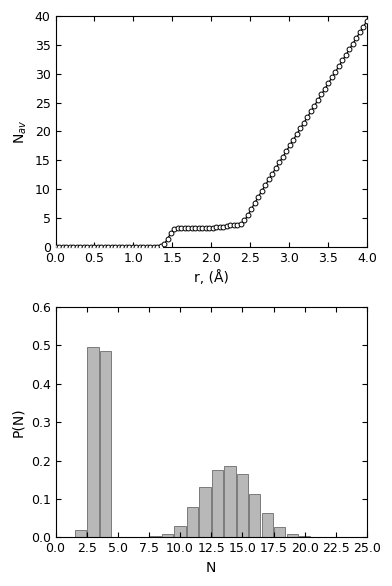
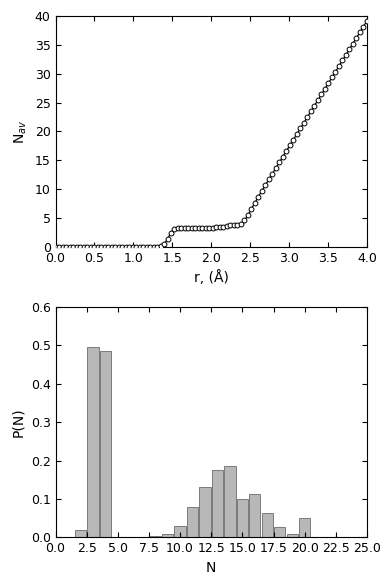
15.0: 0.165 -> 0.100
20.0: 0.003 -> 0.050
